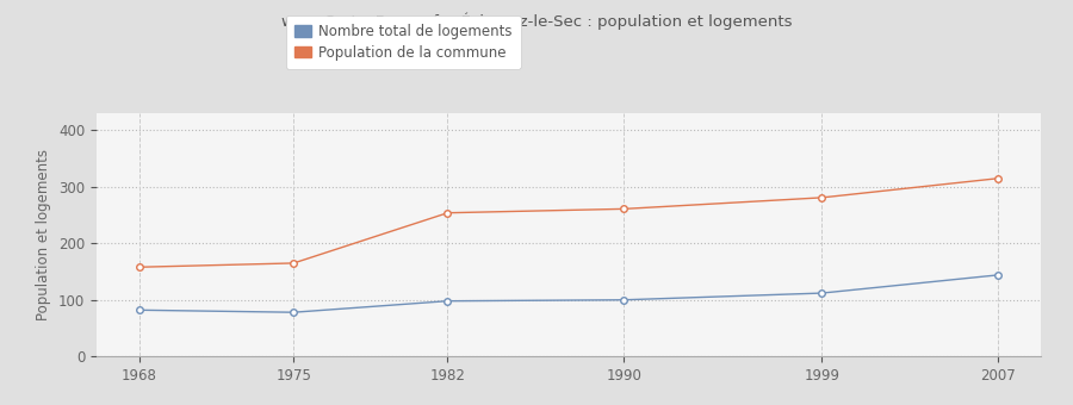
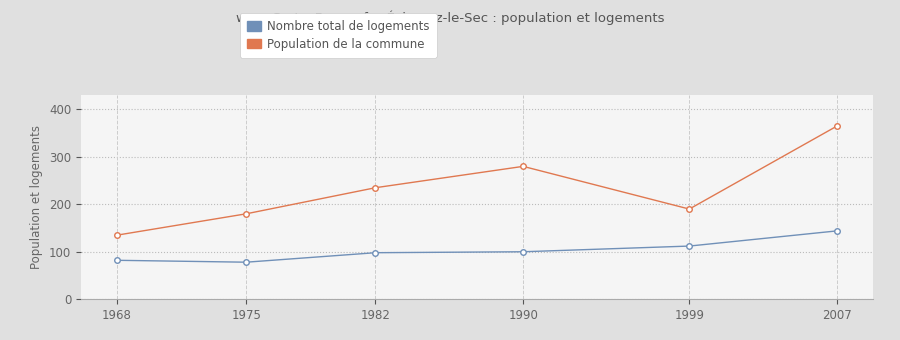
Population de la commune/1968: 158 -> 135
Population de la commune/1975: 165 -> 180
Population de la commune/1982: 254 -> 235
Population de la commune/1990: 261 -> 280
Population de la commune/1999: 281 -> 190
Population de la commune/2007: 315 -> 365
